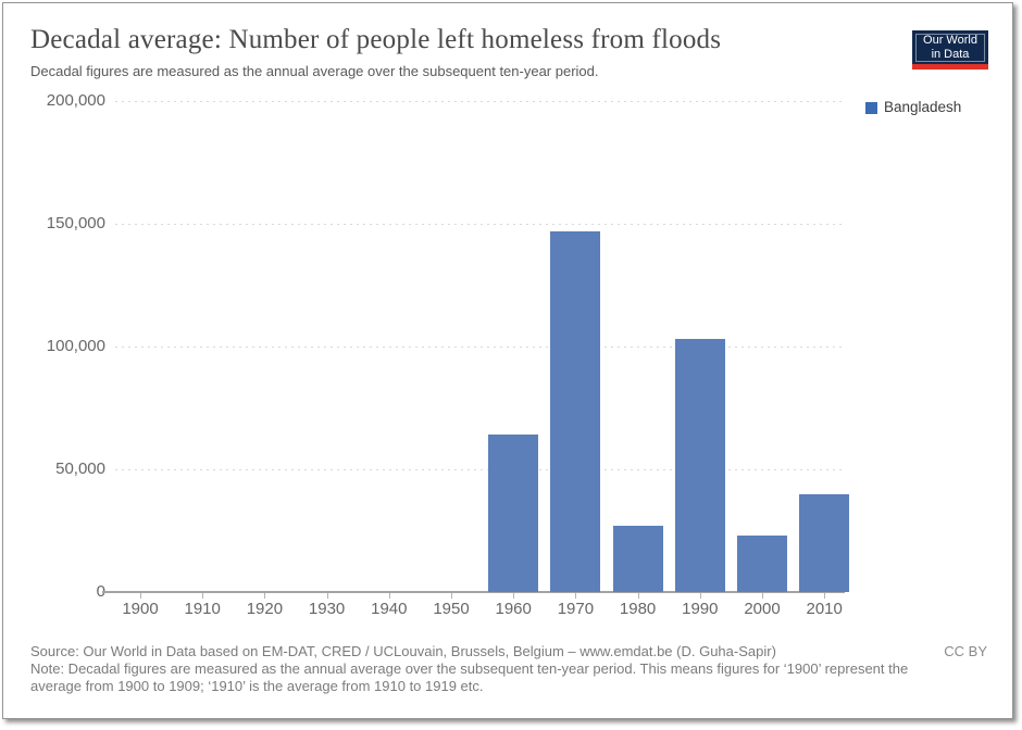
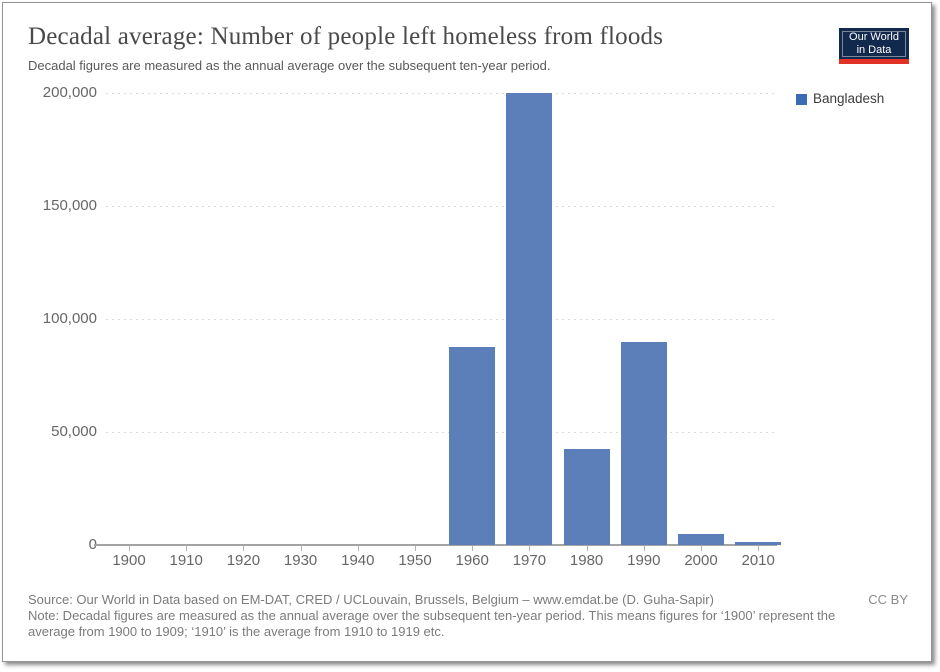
1960: 64000 -> 88000
1970: 147000 -> 200000
1980: 27000 -> 42000
1990: 103000 -> 90000
2000: 23000 -> 5000
2010: 40000 -> 1000
